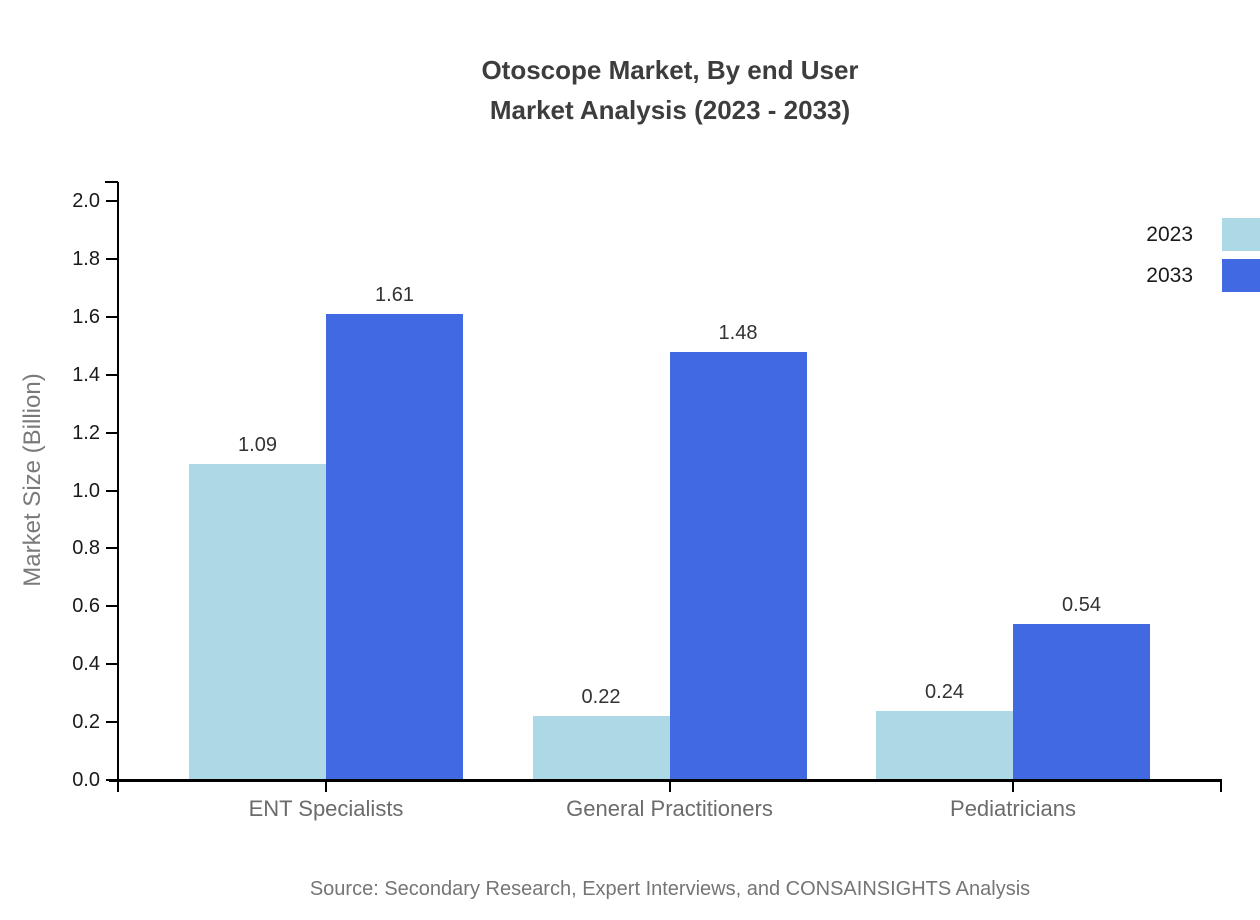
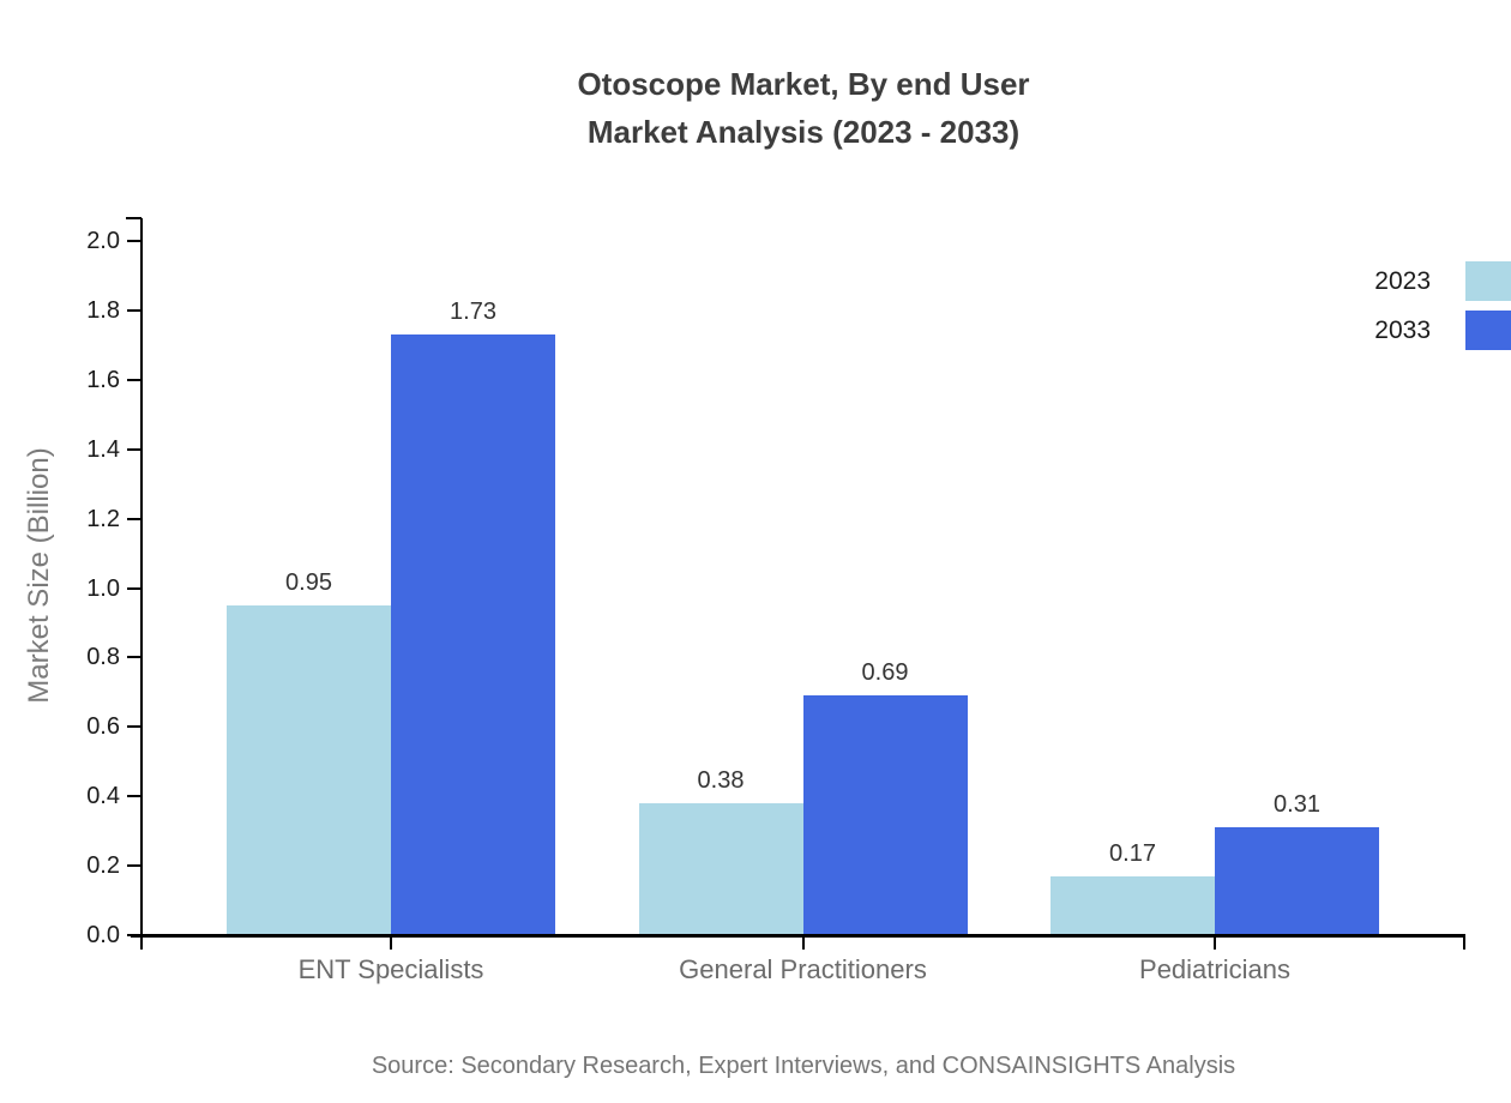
2023/ENT Specialists: 1.09 -> 0.95
2033/ENT Specialists: 1.61 -> 1.73
2023/General Practitioners: 0.22 -> 0.38
2033/General Practitioners: 1.48 -> 0.69
2023/Pediatricians: 0.24 -> 0.17
2033/Pediatricians: 0.54 -> 0.31
